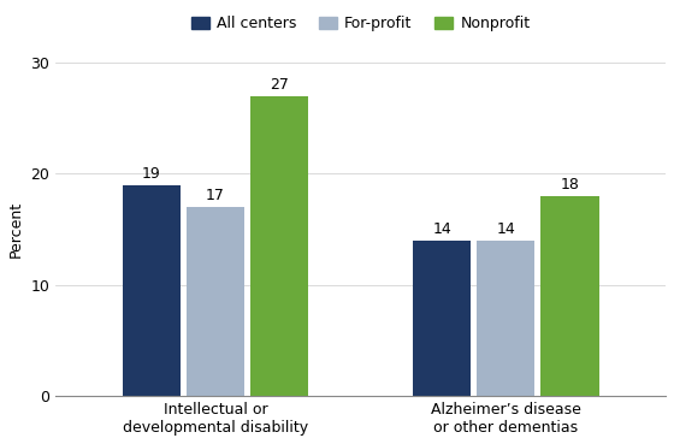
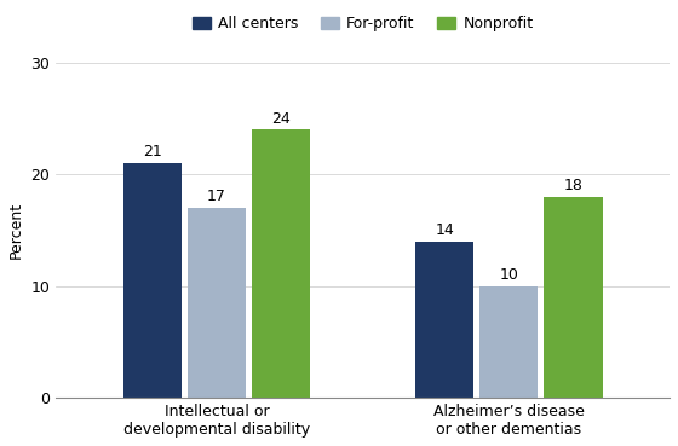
All centers/Intellectual or developmental disability: 19 -> 21
Nonprofit/Intellectual or developmental disability: 27 -> 24
For-profit/Alzheimer’s disease or other dementias: 14 -> 10
